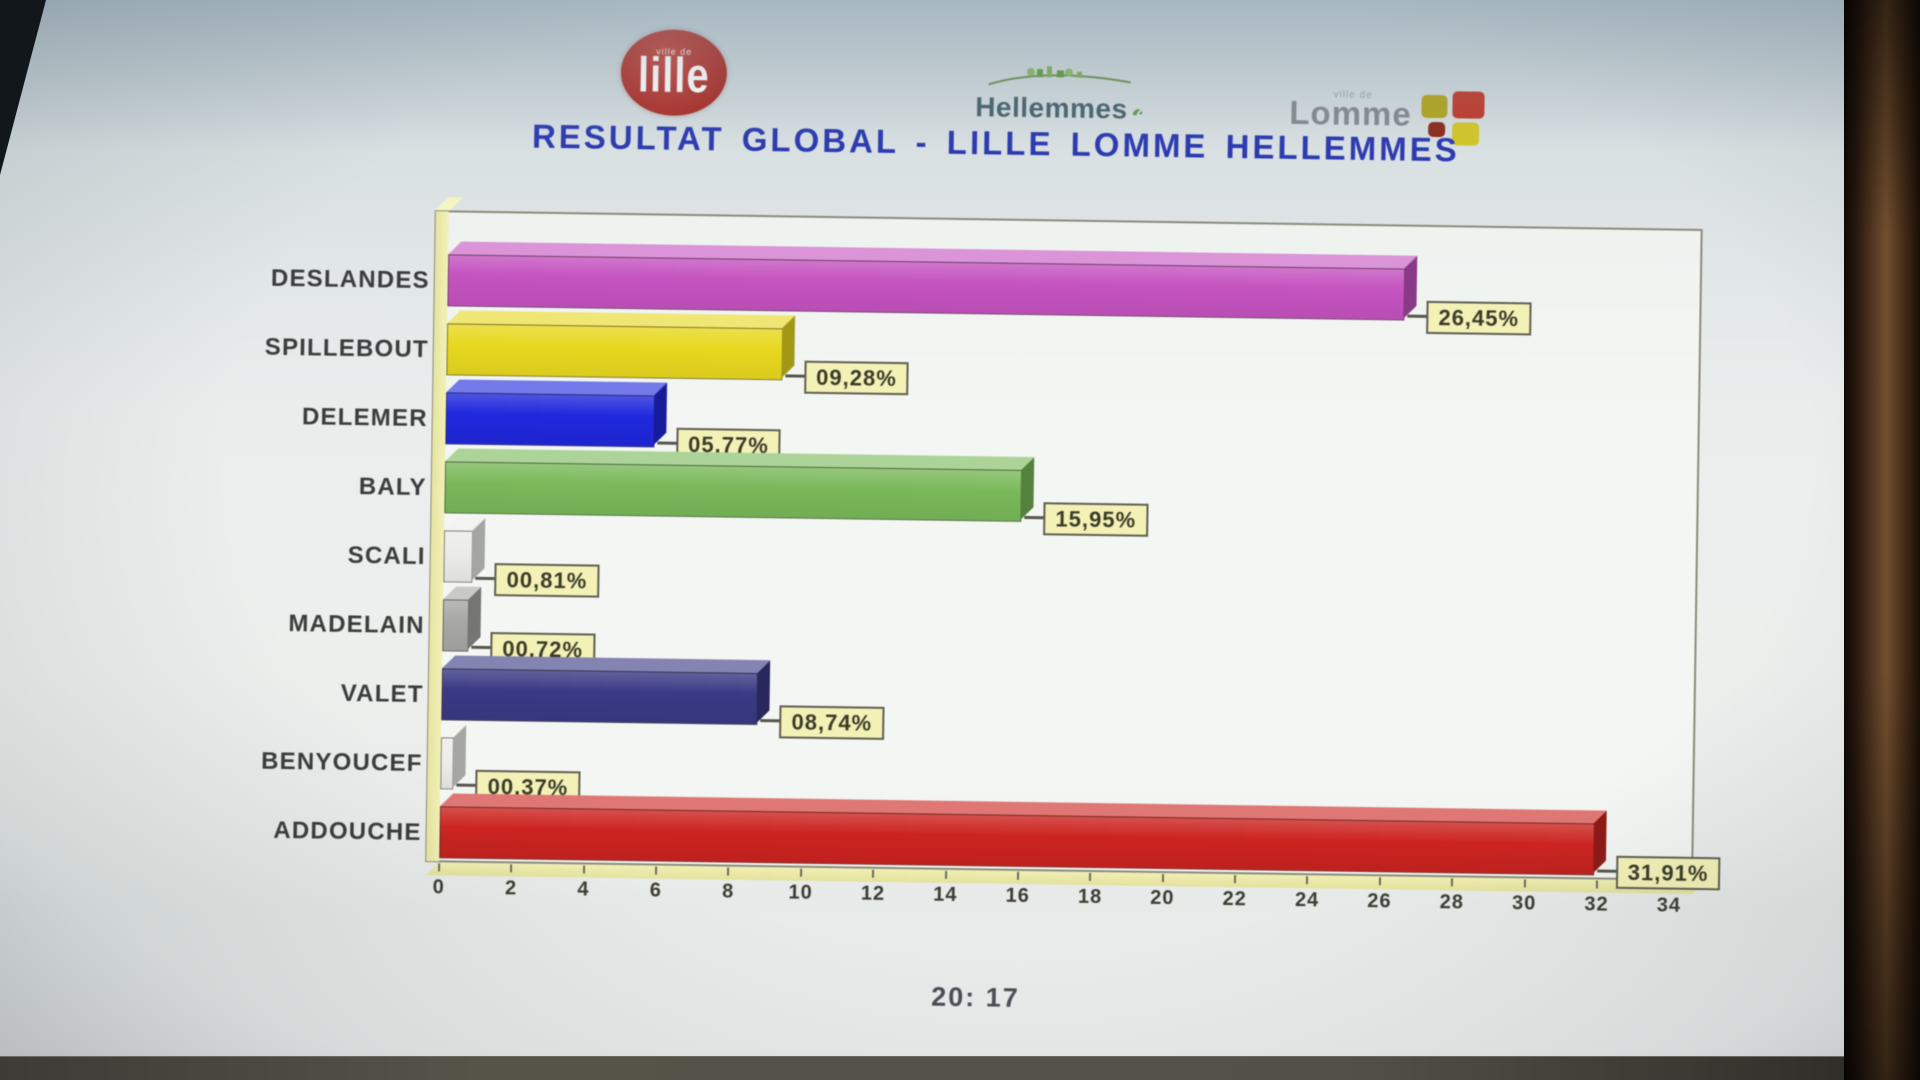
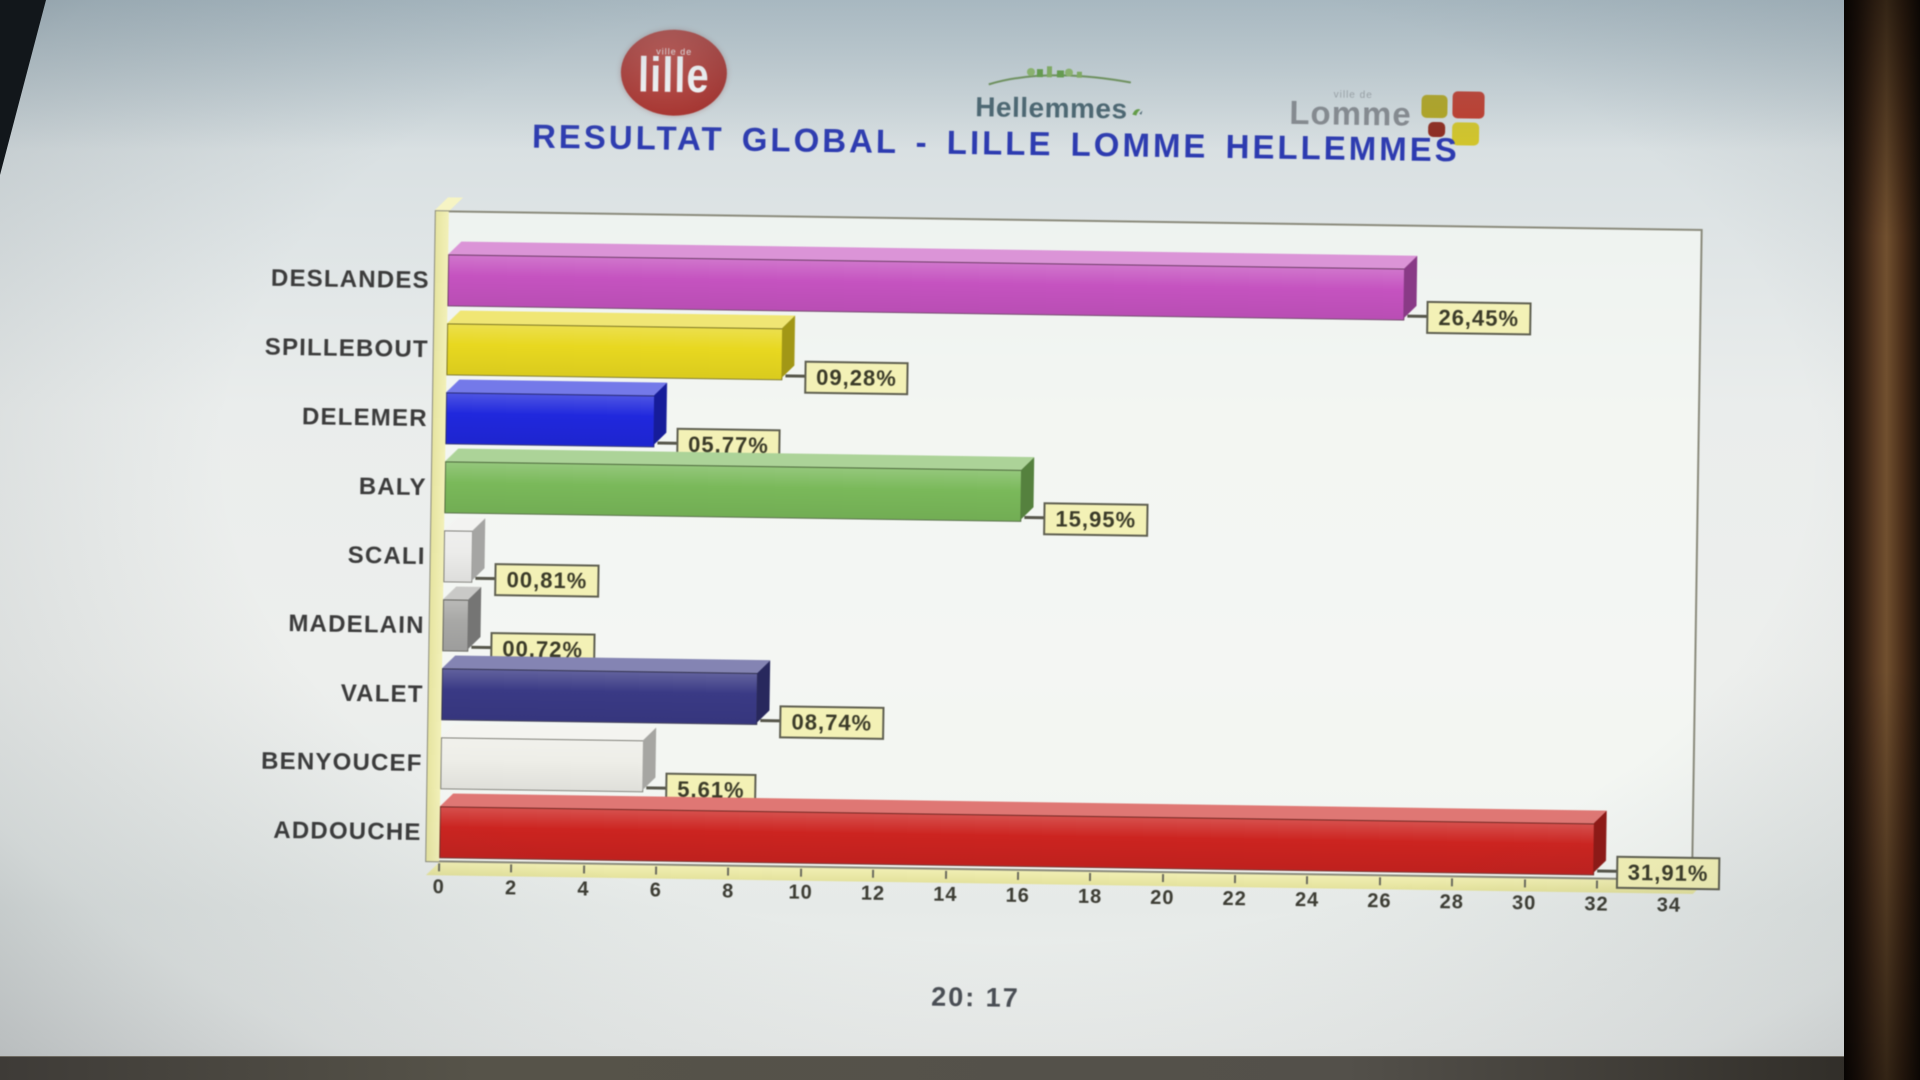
BENYOUCEF: 00,37% -> 5,61%
